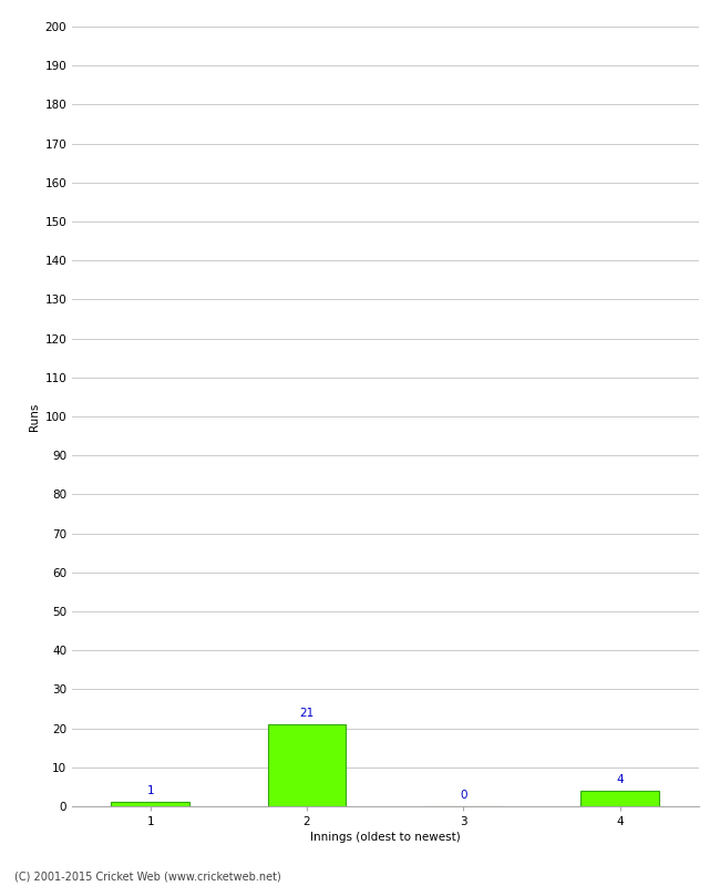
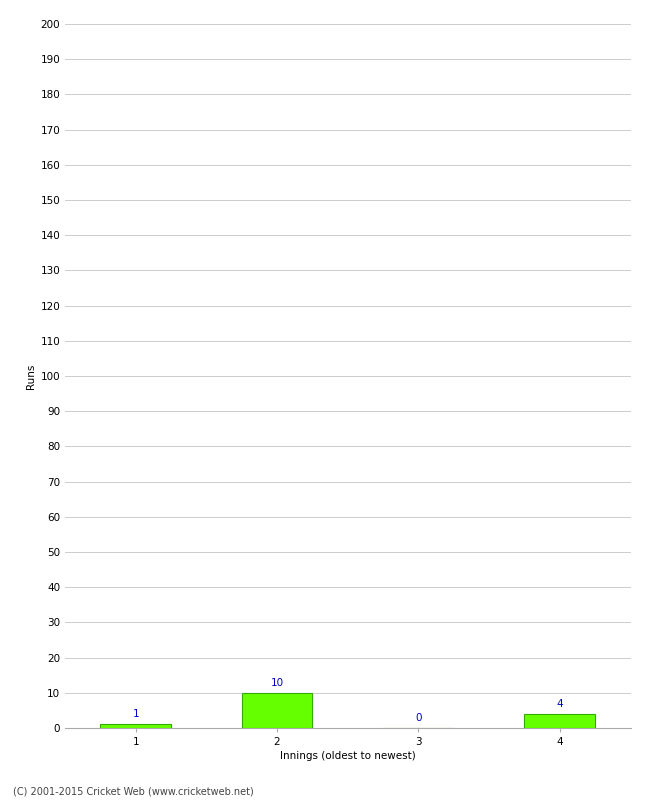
2: 21 -> 10
